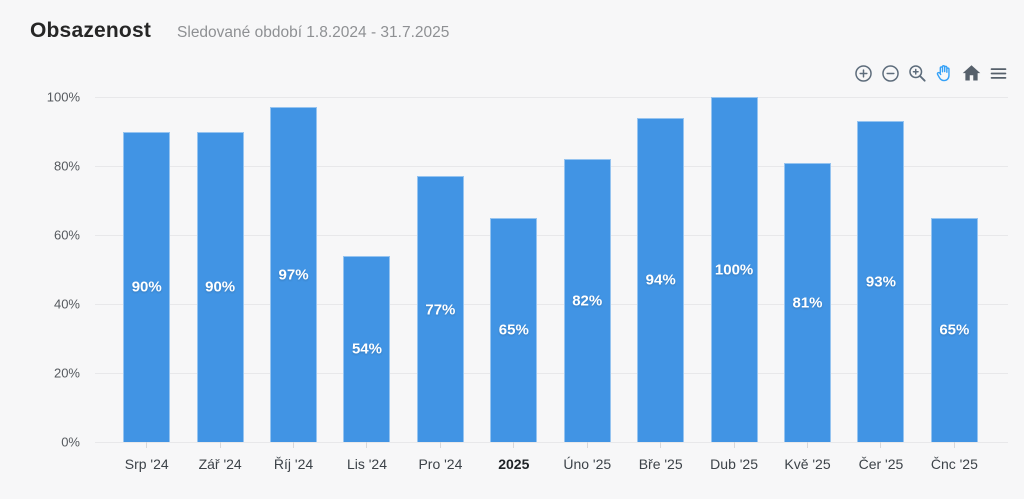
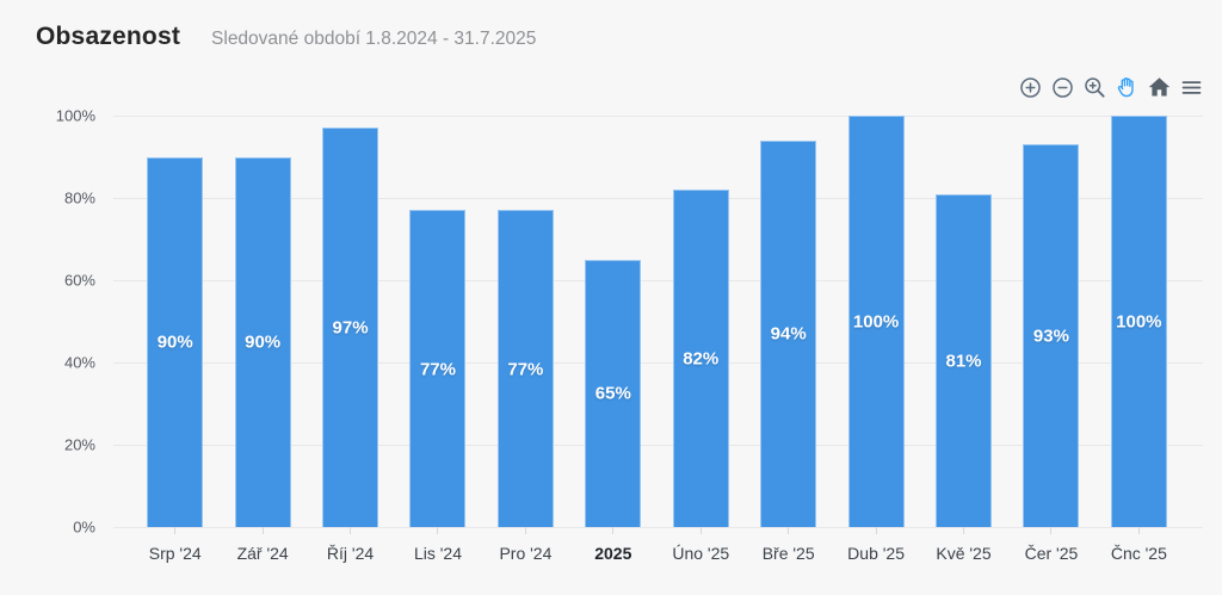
Lis '24: 54% -> 77%
Čnc '25: 65% -> 100%
